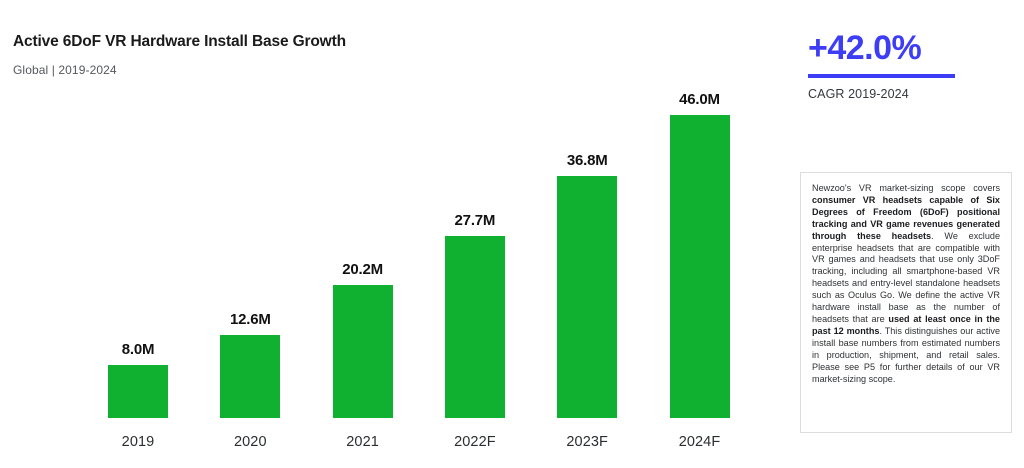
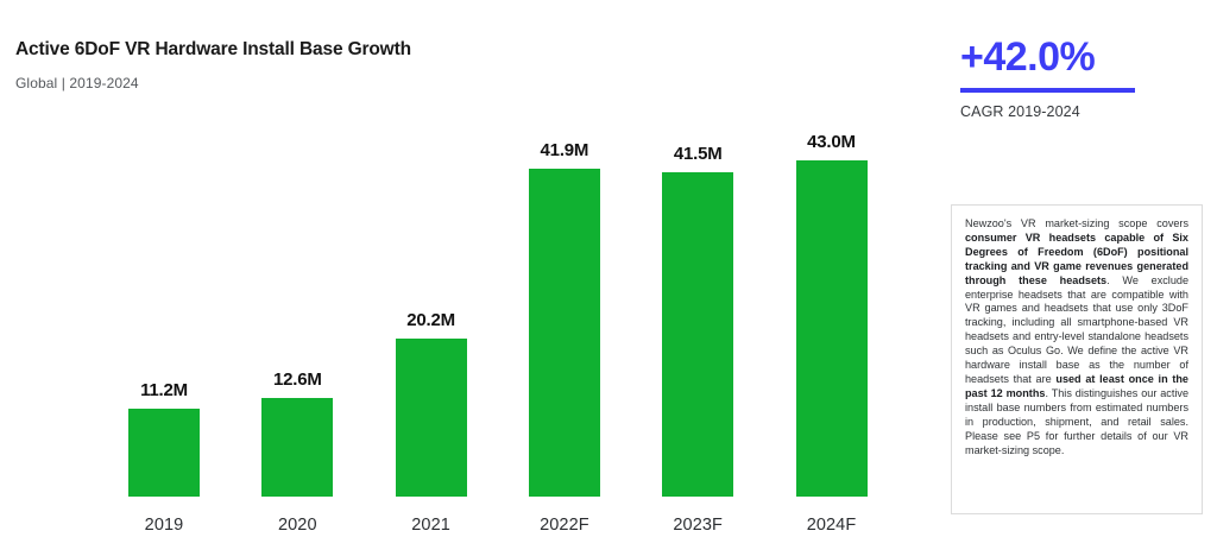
2019: 8.0M -> 11.2M
2022F: 27.7M -> 41.9M
2023F: 36.8M -> 41.5M
2024F: 46.0M -> 43.0M
